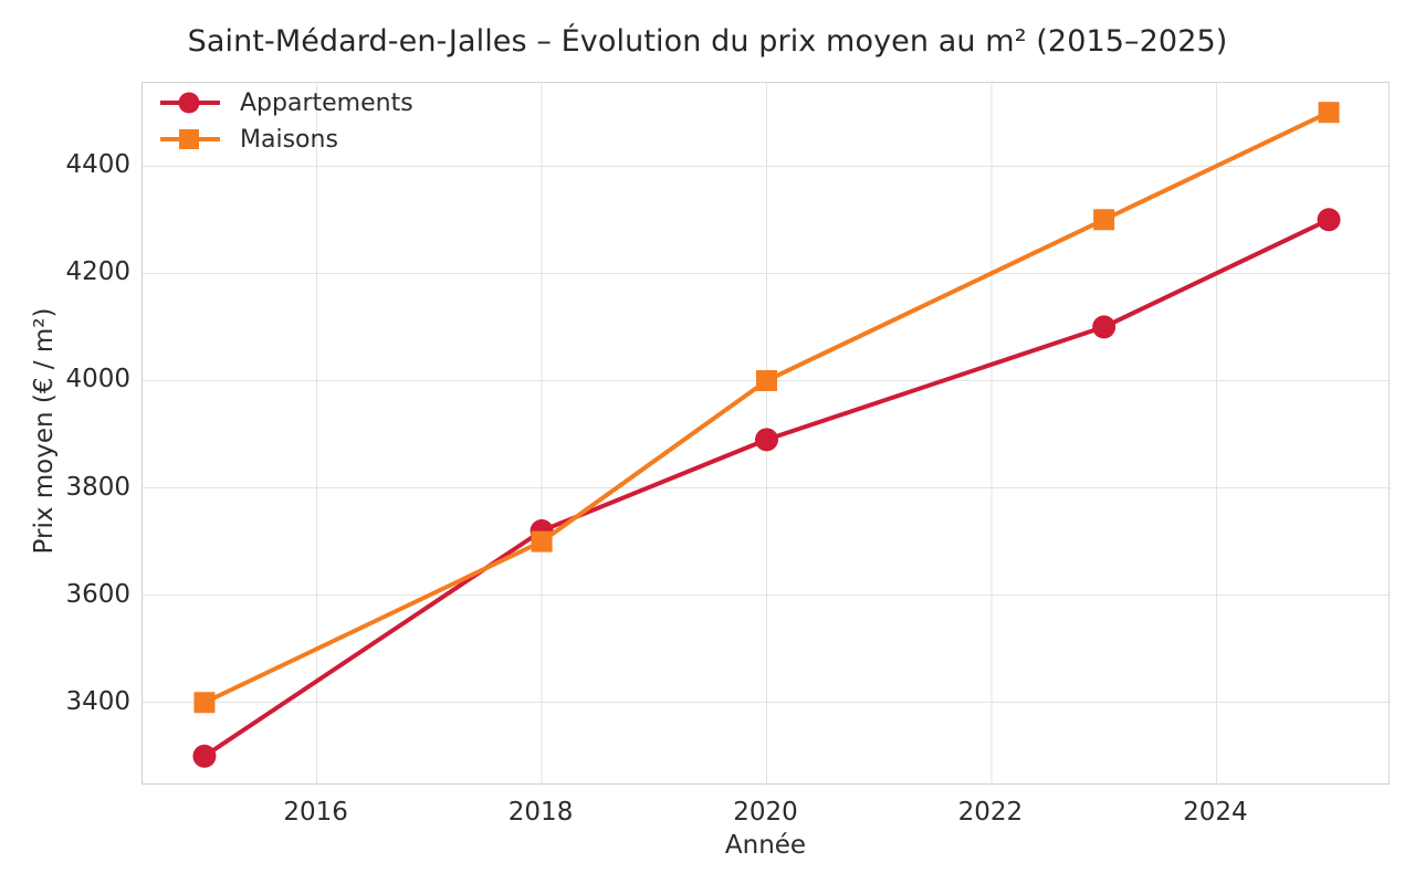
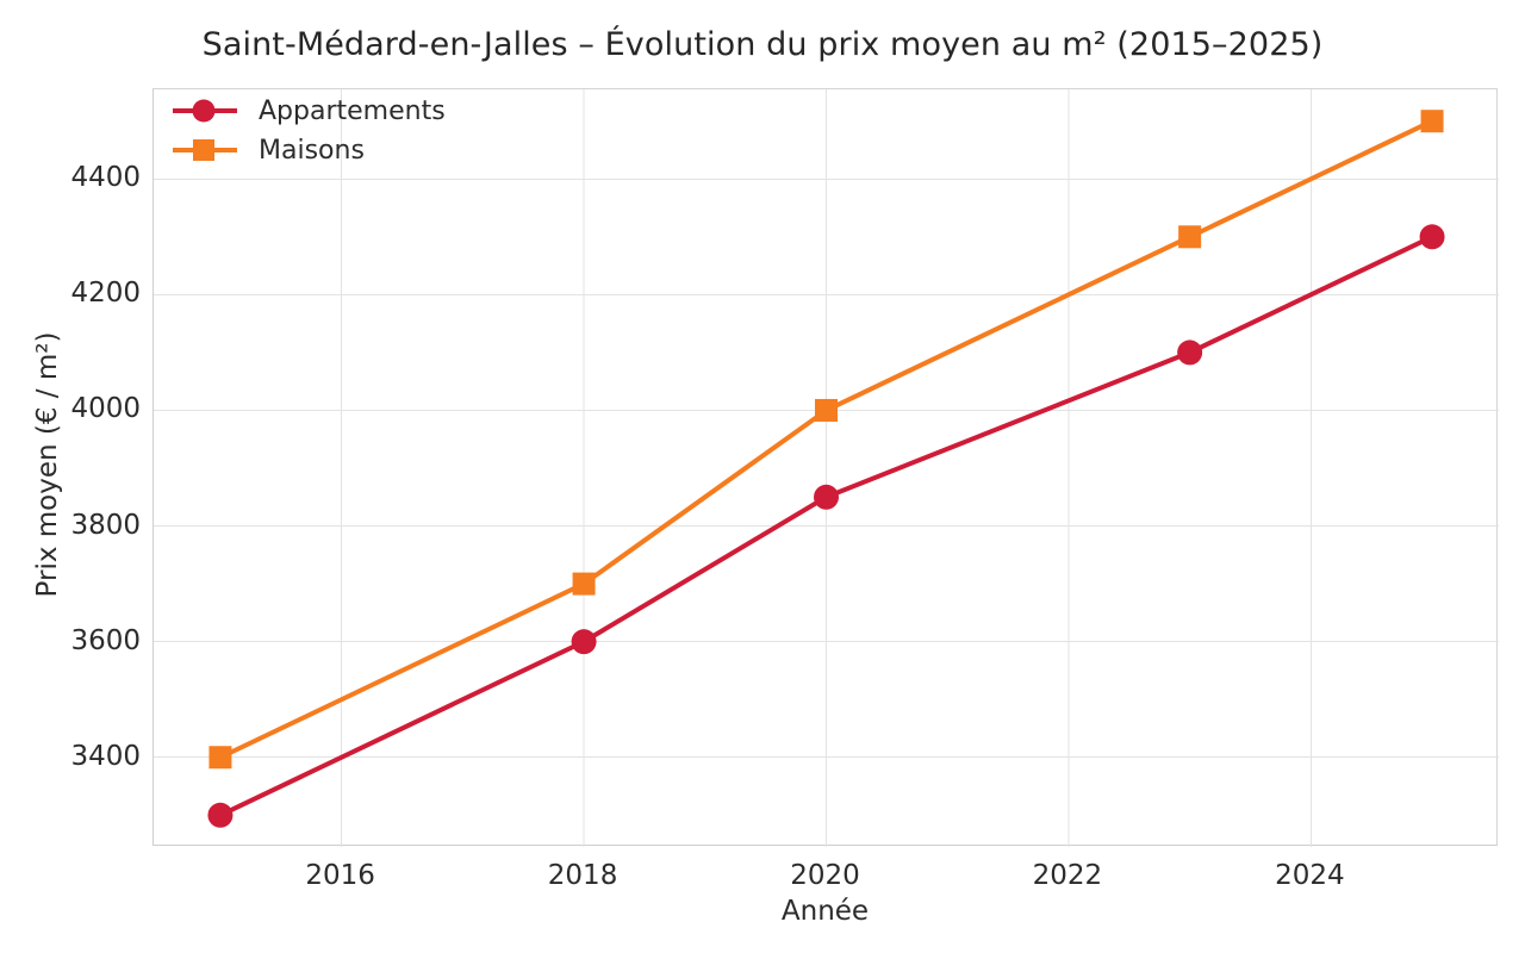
Appartements/2018: 3720 -> 3600
Appartements/2020: 3890 -> 3850
